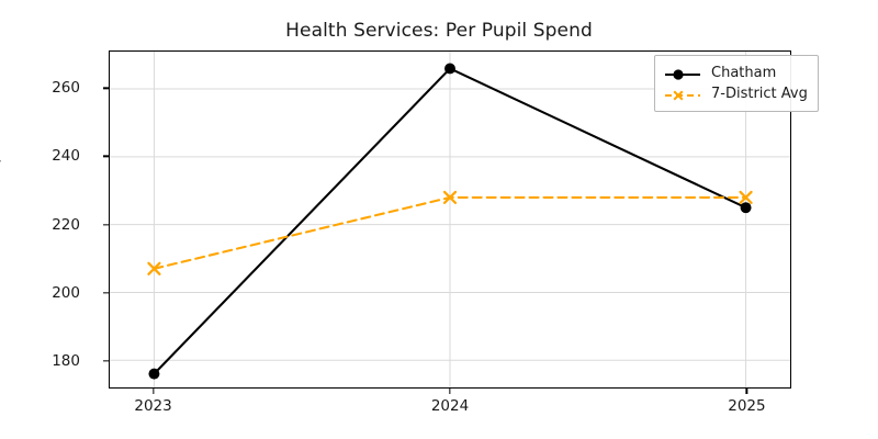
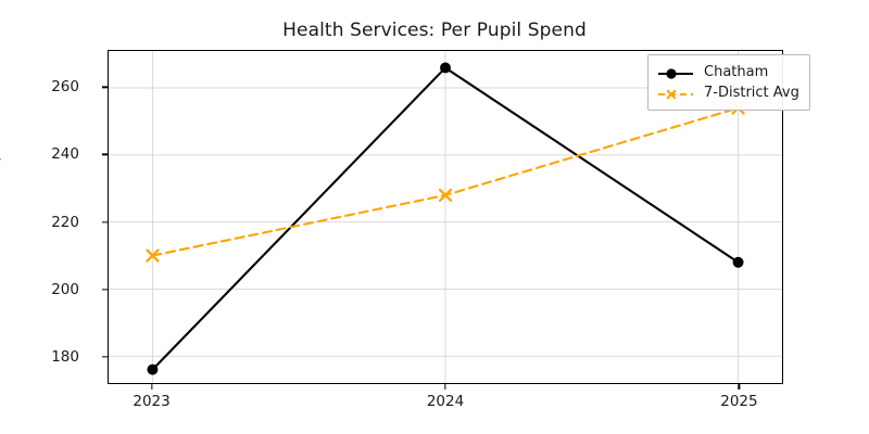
7-District Avg/2023: 207 -> 210
Chatham/2025: 225 -> 208
7-District Avg/2025: 228 -> 254
